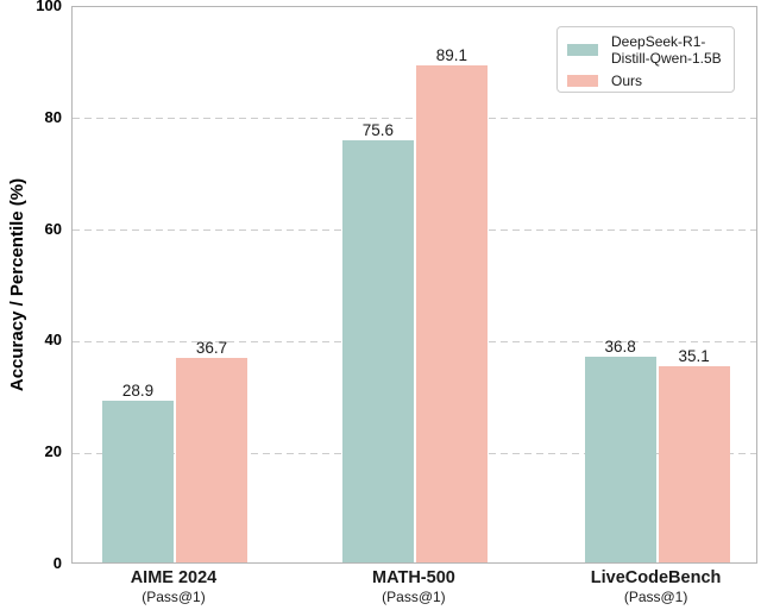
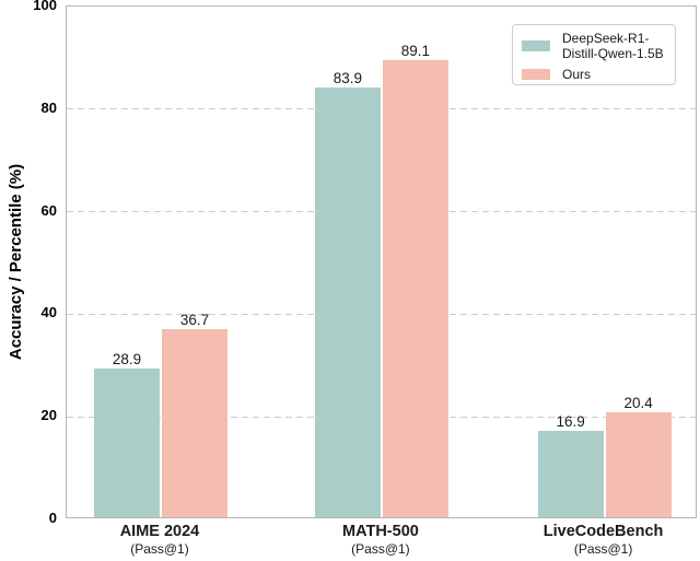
DeepSeek-R1-Distill-Qwen-1.5B/MATH-500: 75.6 -> 83.9
DeepSeek-R1-Distill-Qwen-1.5B/LiveCodeBench: 36.8 -> 16.9
Ours/LiveCodeBench: 35.1 -> 20.4
